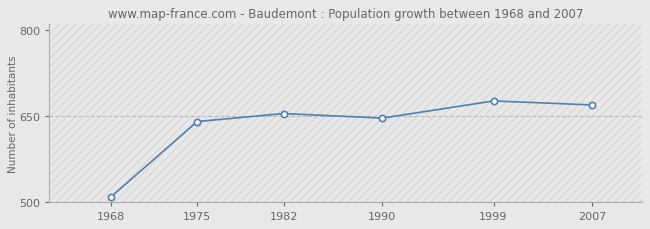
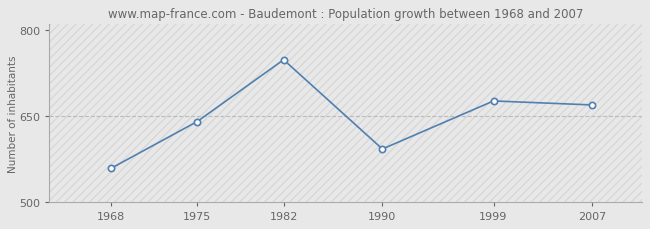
1968: 508 -> 558
1982: 654 -> 748
1990: 646 -> 592
